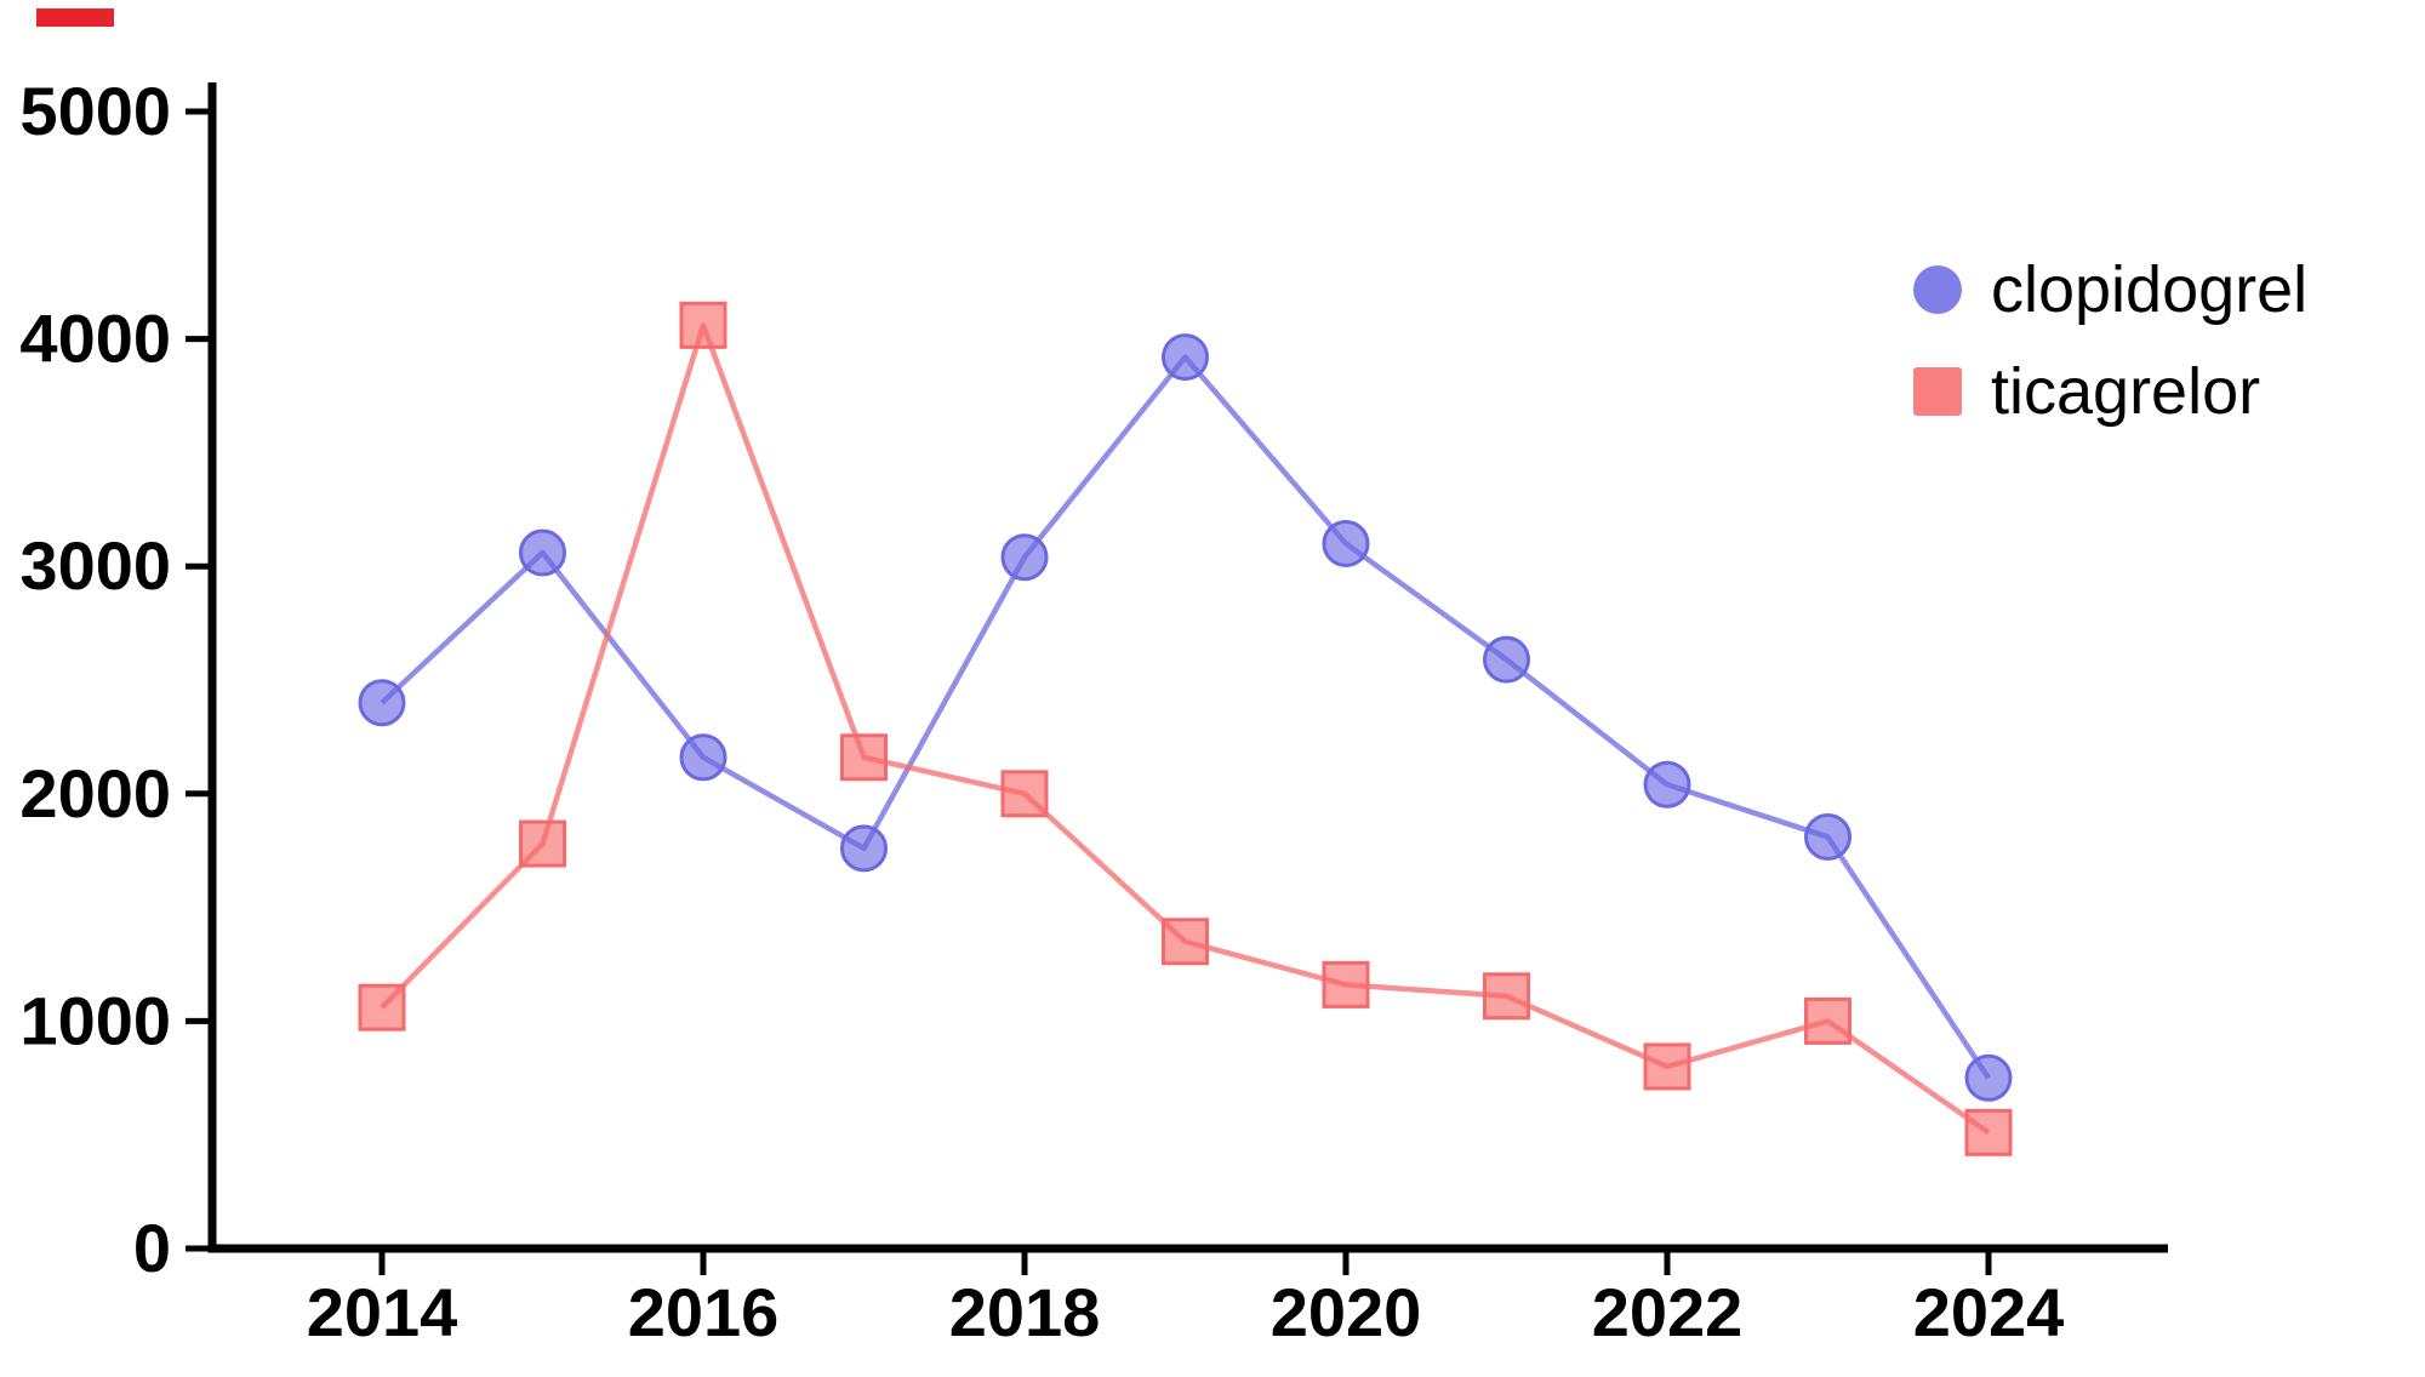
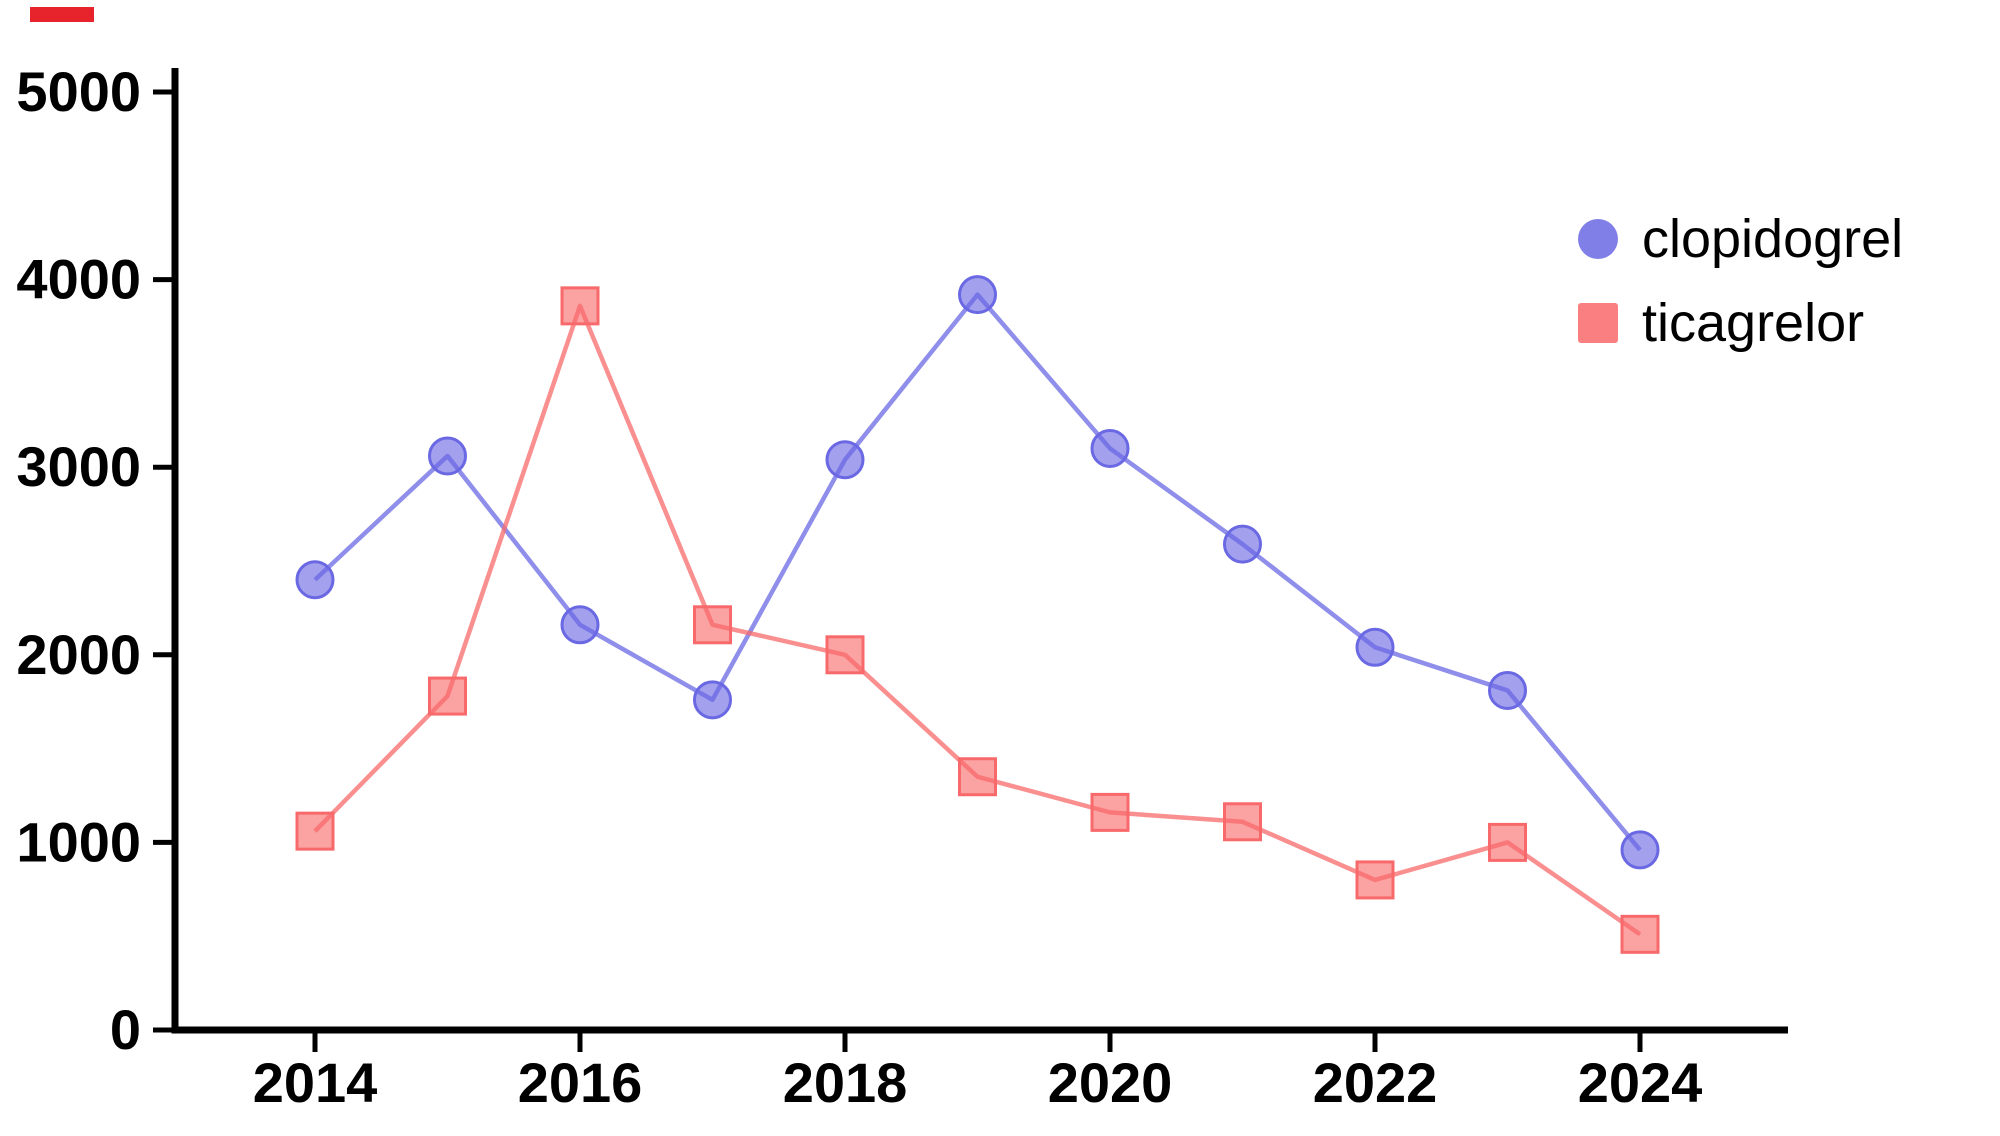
ticagrelor/2016: 4060 -> 3860
clopidogrel/2024: 750 -> 960
